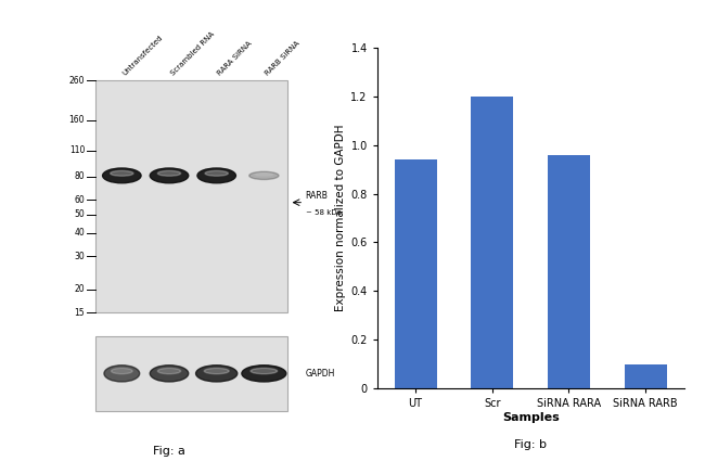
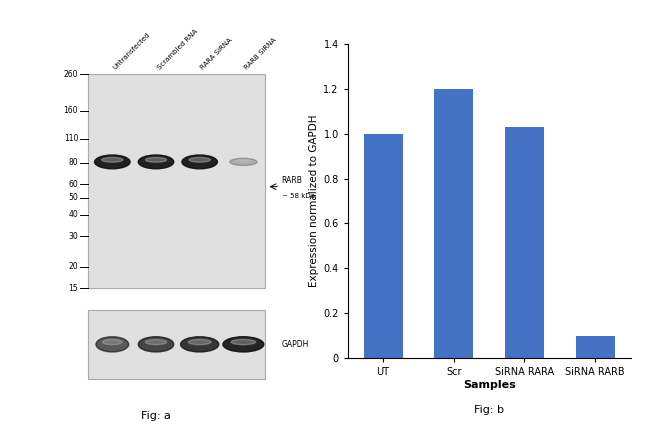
UT: 0.94 -> 1.00
SiRNA RARA: 0.96 -> 1.03
